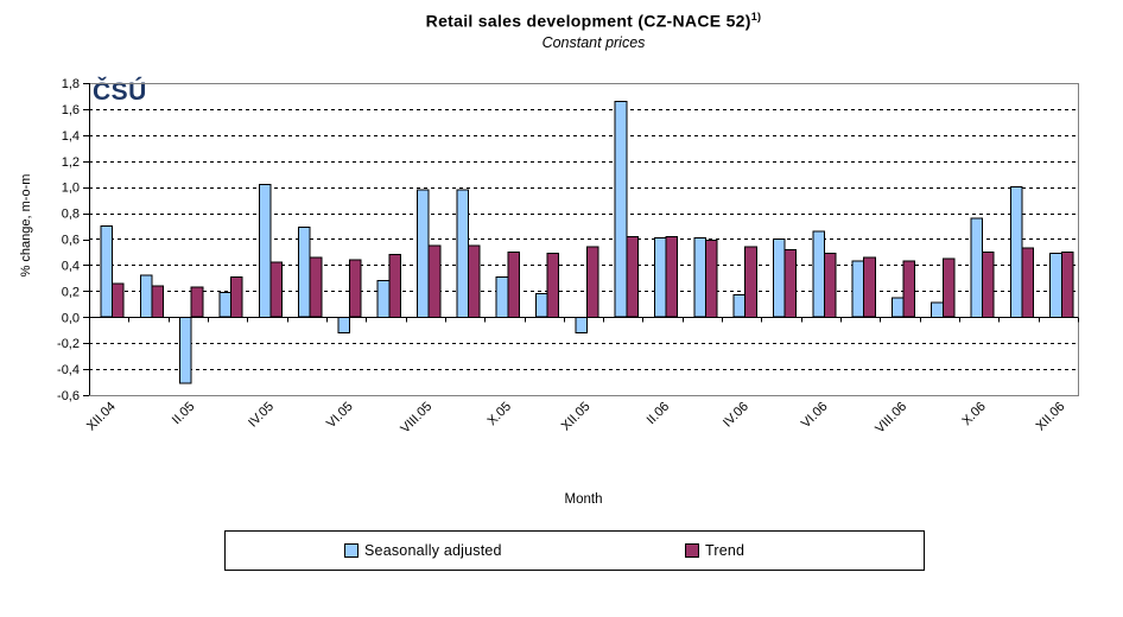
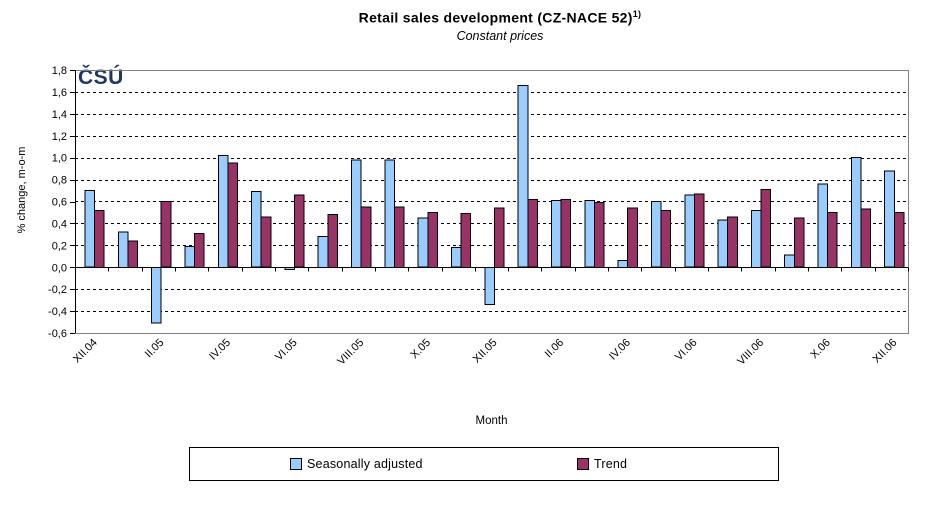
Trend/XII.04: 0,26 -> 0,52
Trend/II.05: 0,23 -> 0,60
Trend/IV.05: 0,42 -> 0,95
Seasonally adjusted/VI.05: -0,12 -> -0,02
Trend/VI.05: 0,44 -> 0,66
Seasonally adjusted/X.05: 0,31 -> 0,45
Seasonally adjusted/XII.05: -0,12 -> -0,34
Seasonally adjusted/IV.06: 0,17 -> 0,06
Trend/VI.06: 0,49 -> 0,67
Seasonally adjusted/VIII.06: 0,15 -> 0,52
Trend/VIII.06: 0,43 -> 0,71
Seasonally adjusted/XII.06: 0,49 -> 0,88
